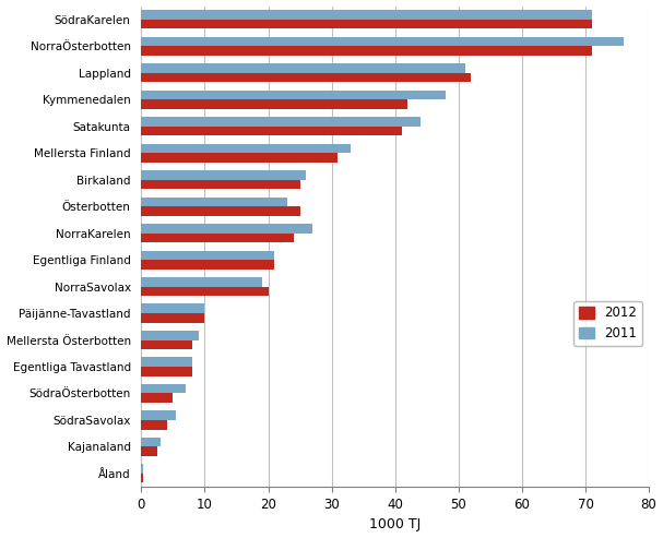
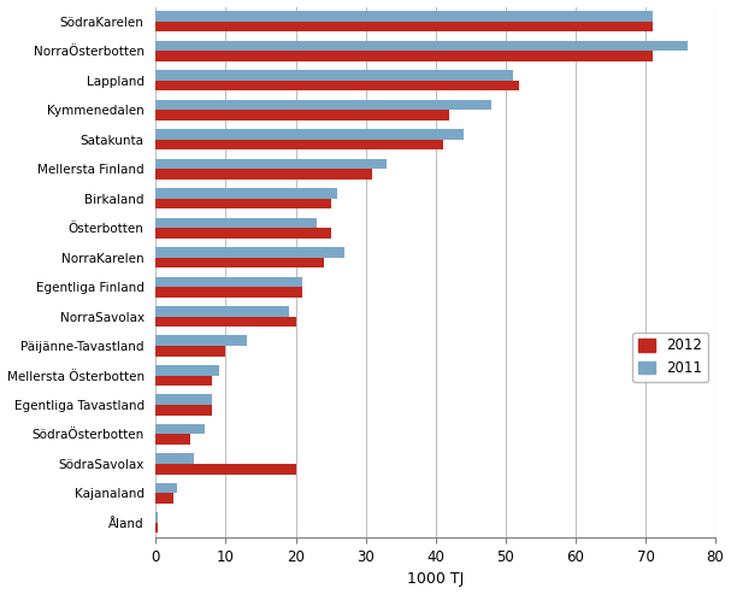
2011/Päijänne-Tavastland: 10.0 -> 13.0
2012/SödraSavolax: 4.0 -> 20.0
